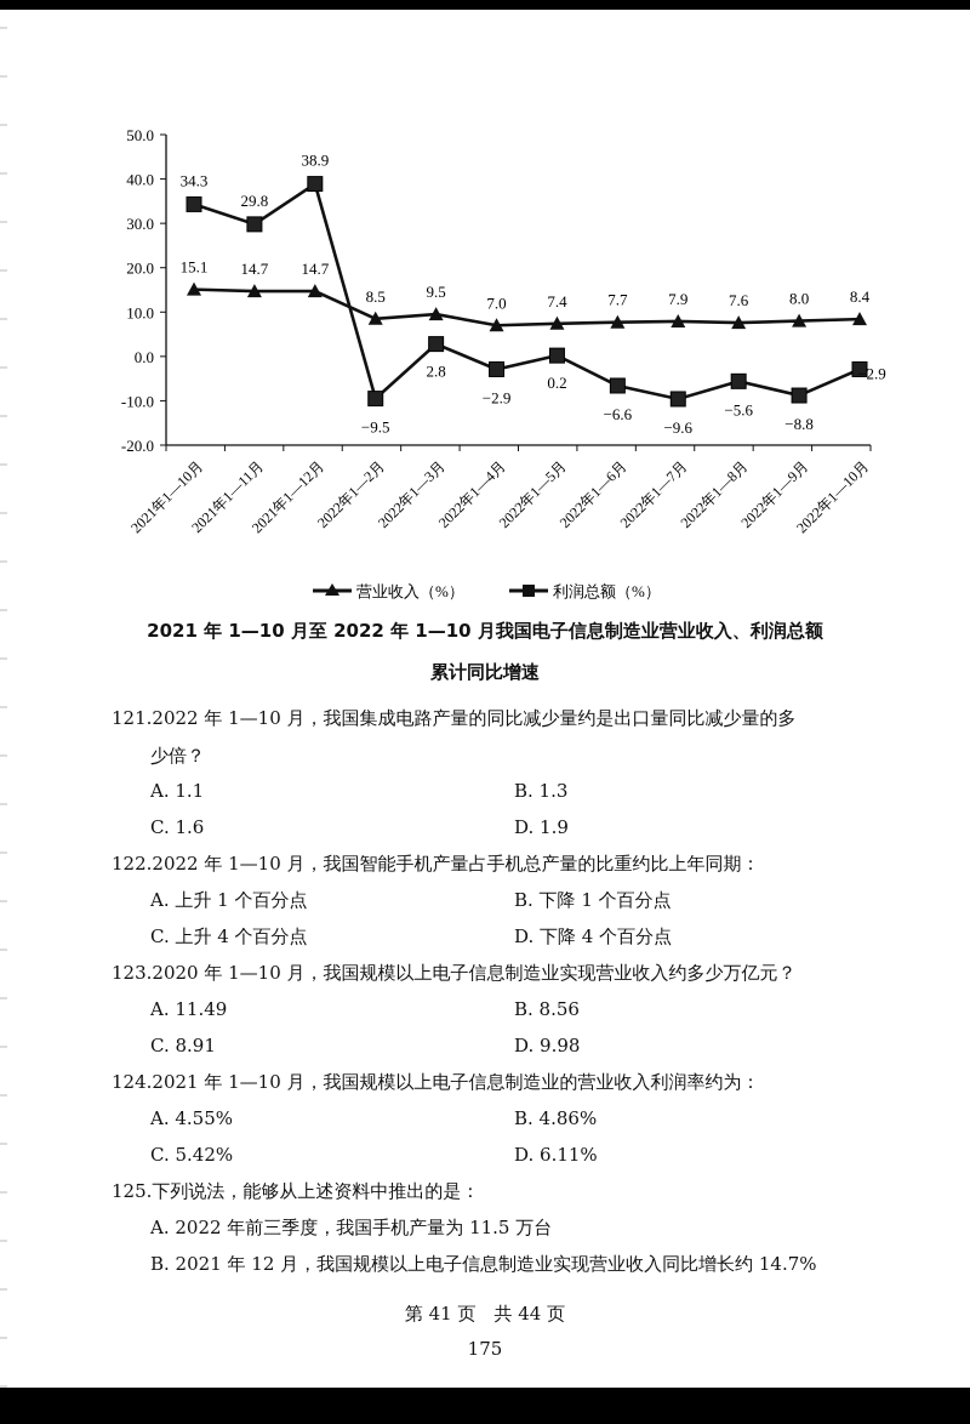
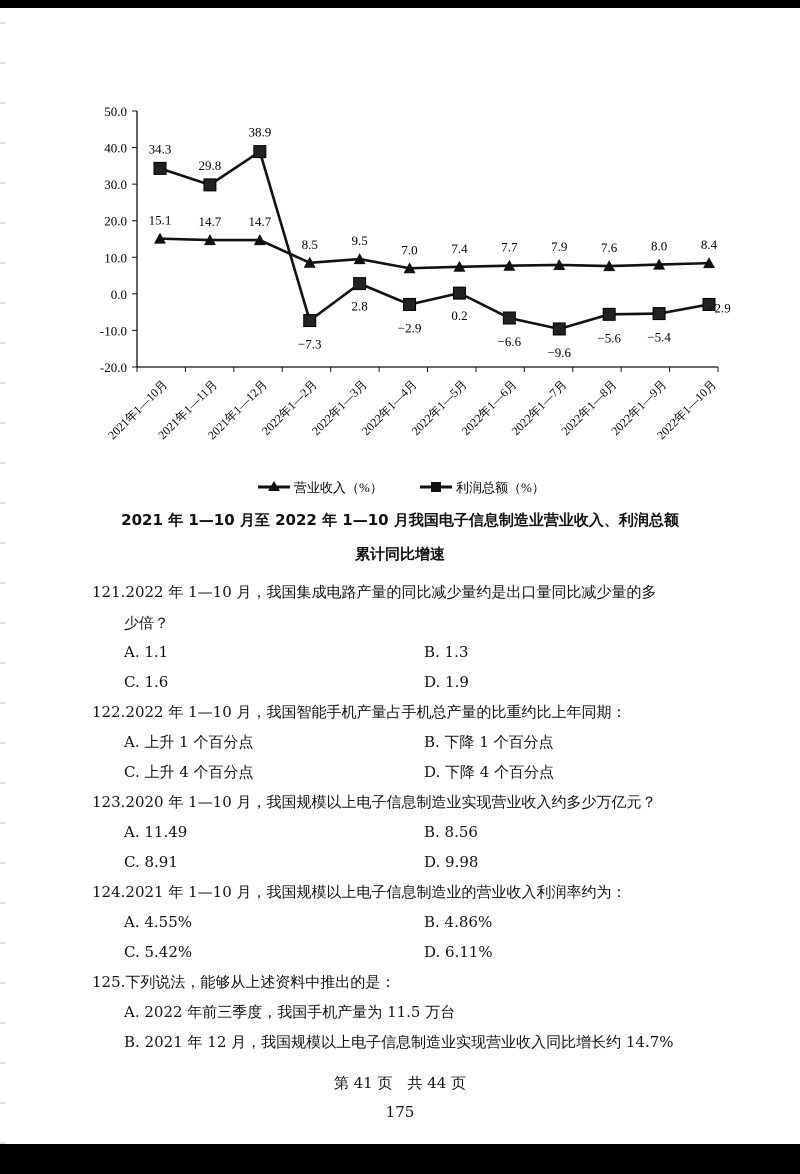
利润总额（%）/2022年1—2月: −9.5 -> −7.3
利润总额（%）/2022年1—9月: −8.8 -> −5.4
